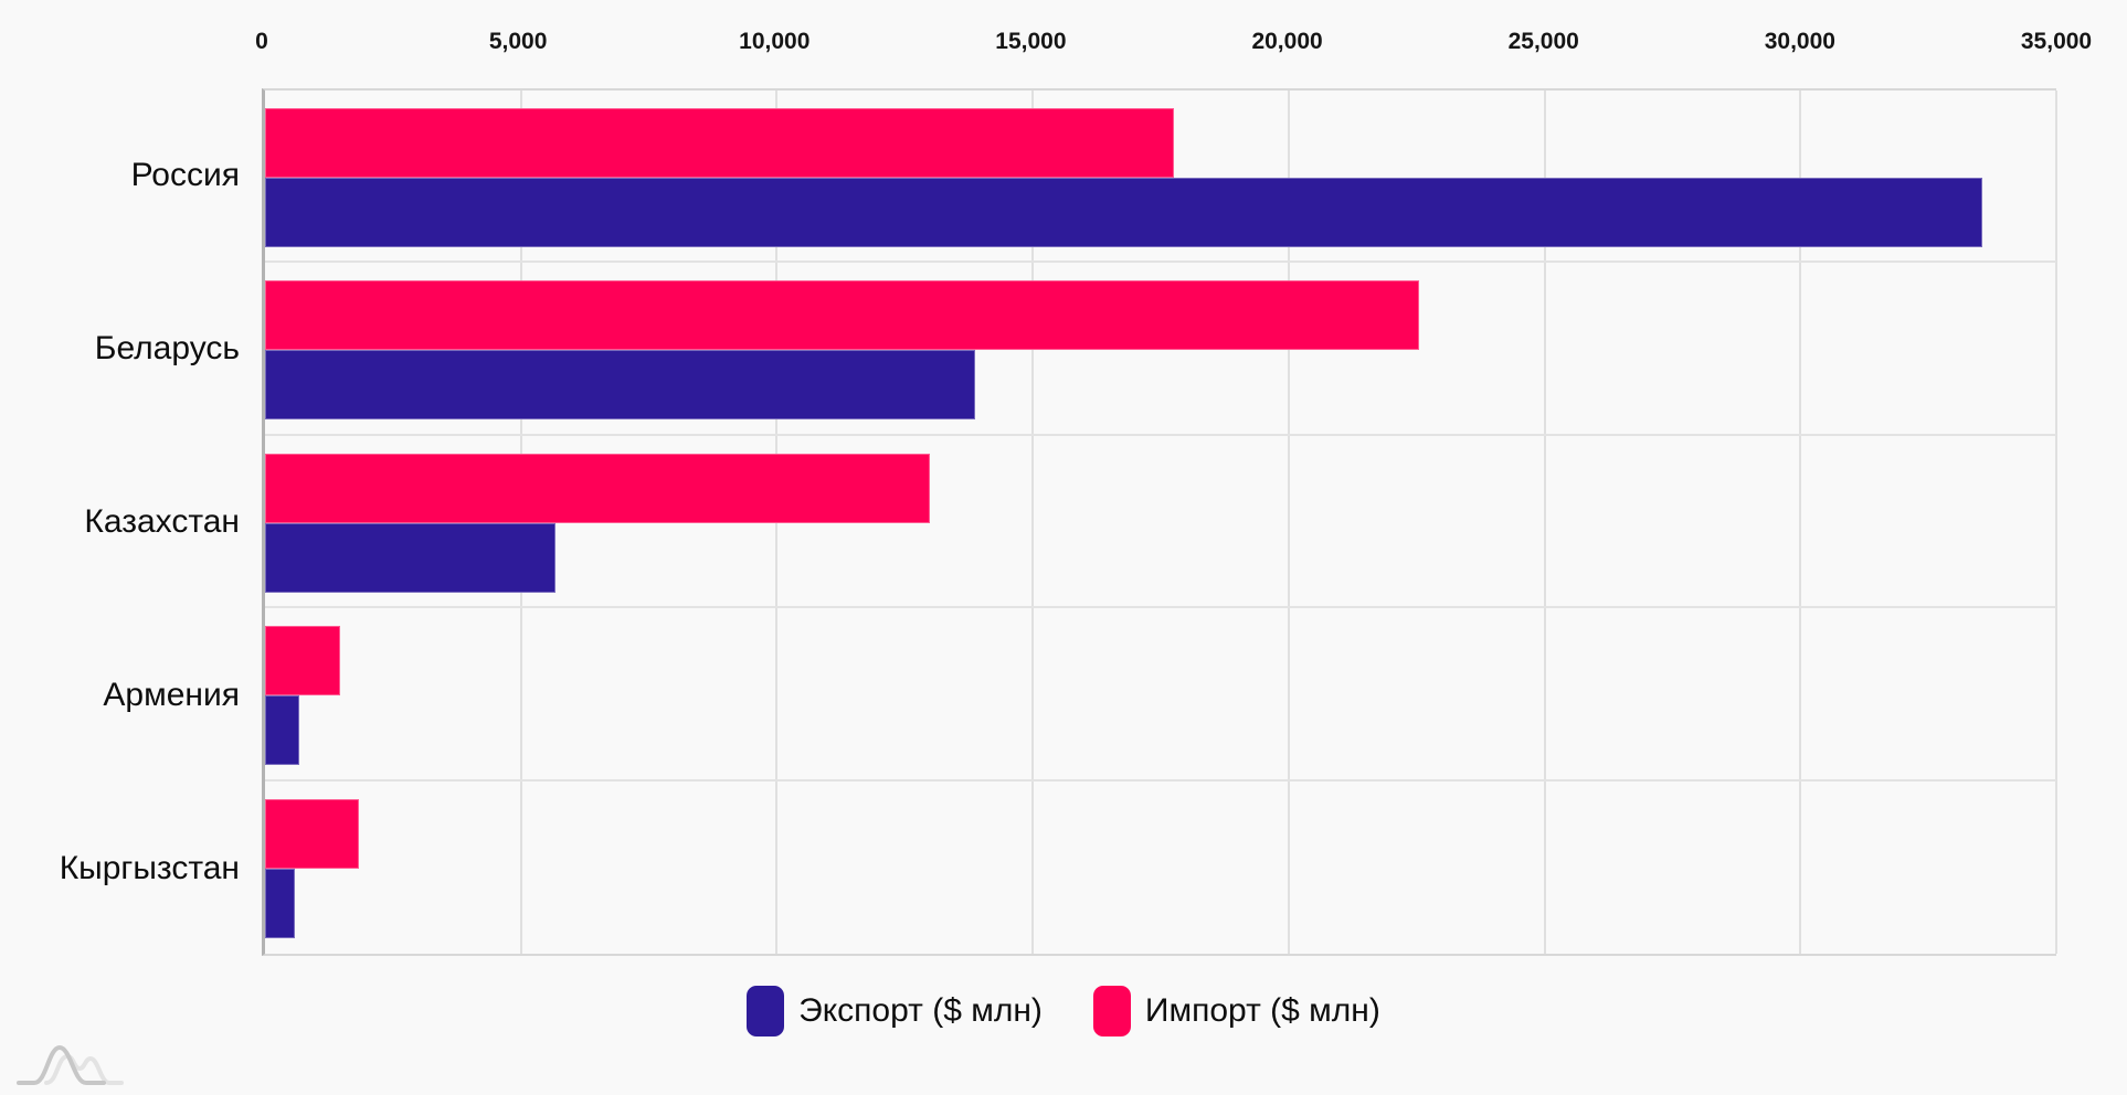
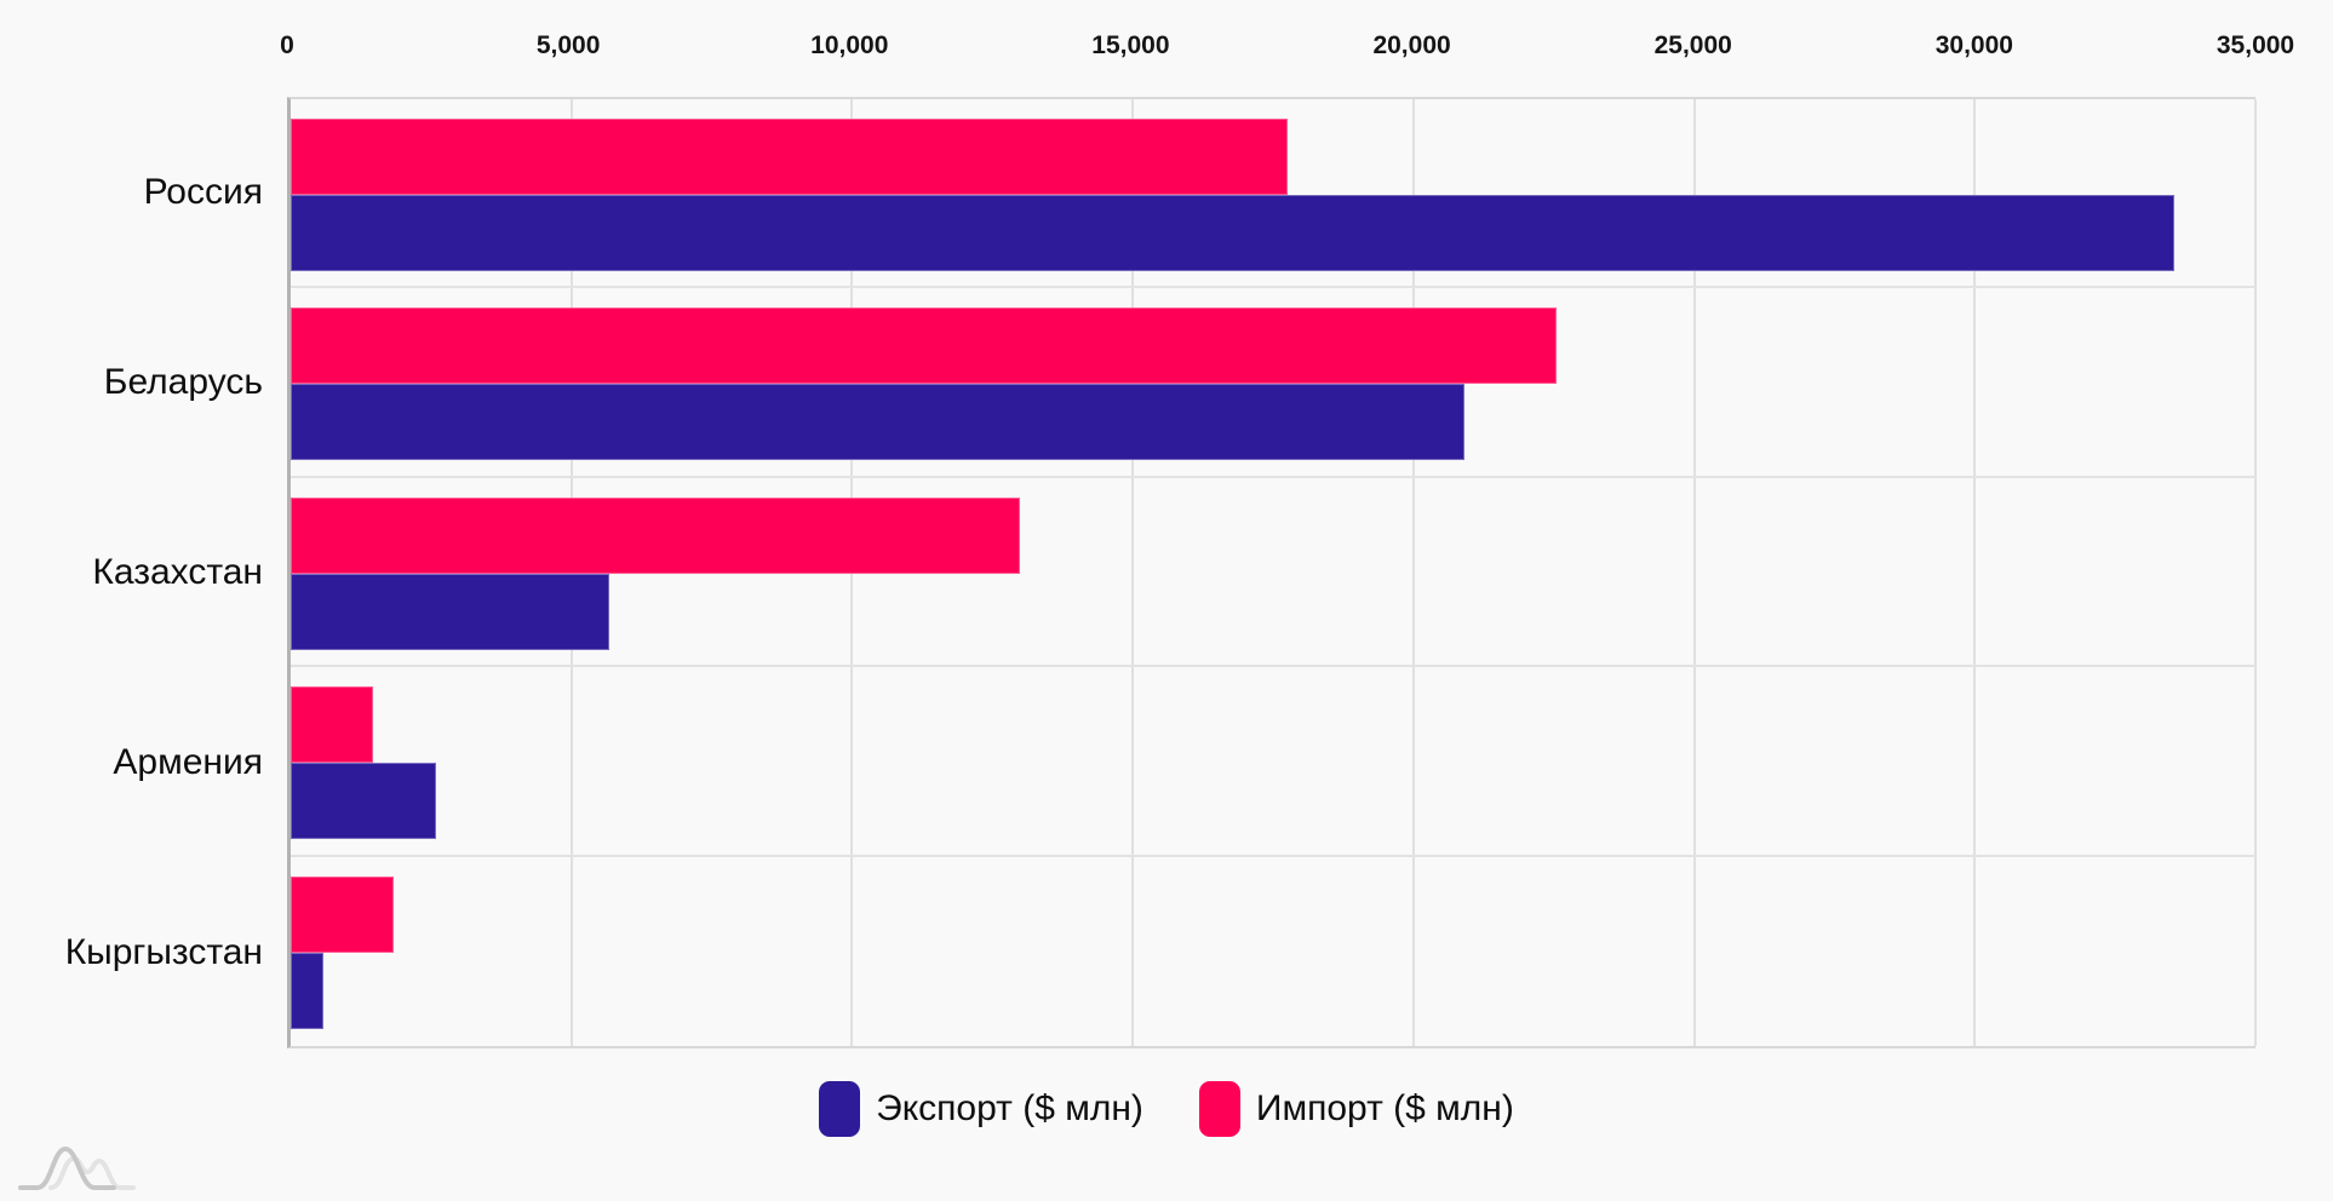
Экспорт ($ млн)/Беларусь: 13900 -> 20900
Экспорт ($ млн)/Армения: 700 -> 2600
